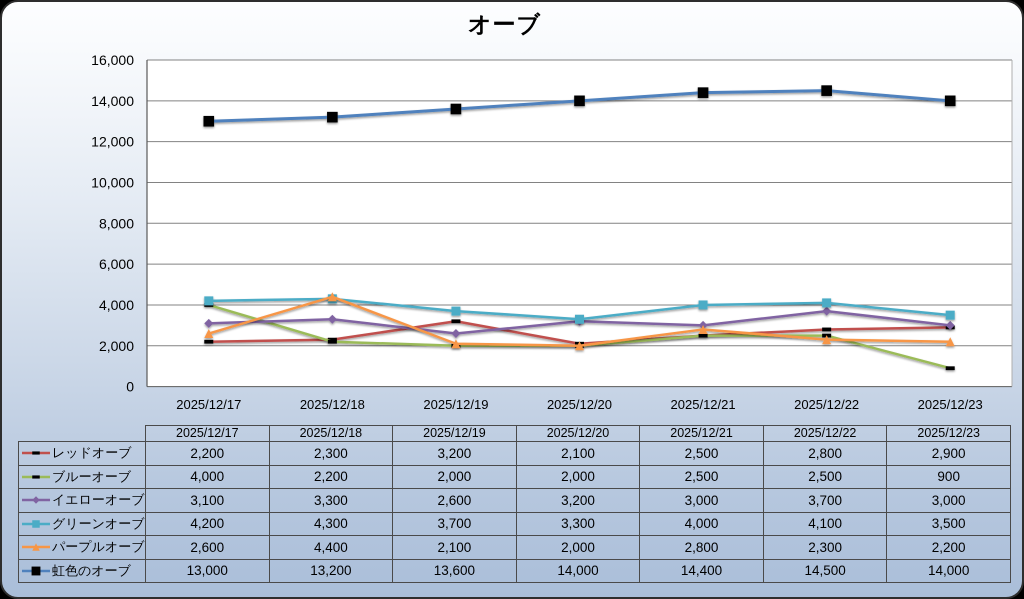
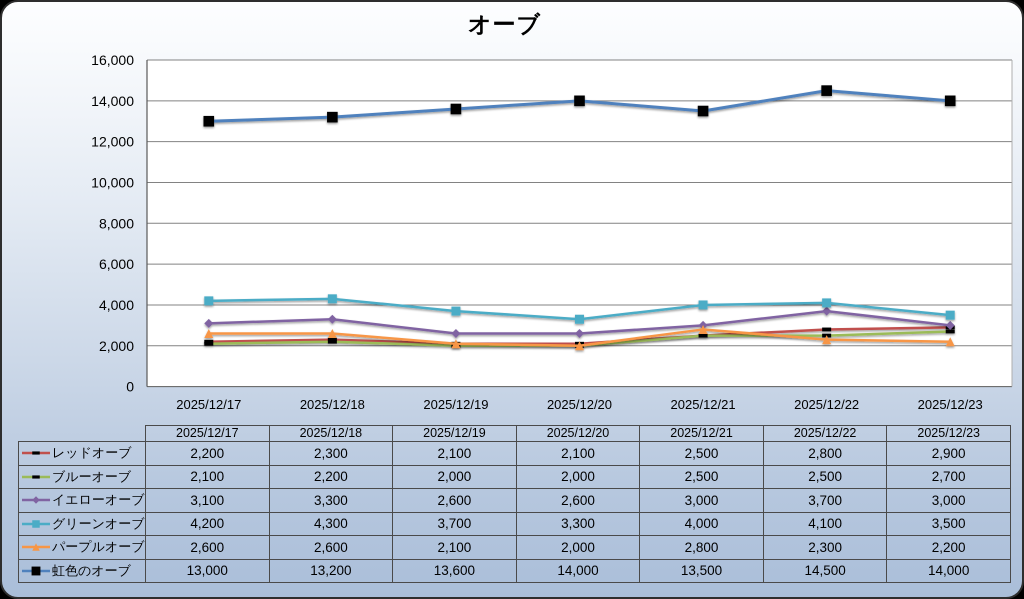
ブルーオーブ/2025/12/17: 4,000 -> 2,100
パープルオーブ/2025/12/18: 4,400 -> 2,600
レッドオーブ/2025/12/19: 3,200 -> 2,100
イエローオーブ/2025/12/20: 3,200 -> 2,600
虹色のオーブ/2025/12/21: 14,400 -> 13,500
ブルーオーブ/2025/12/23: 900 -> 2,700
